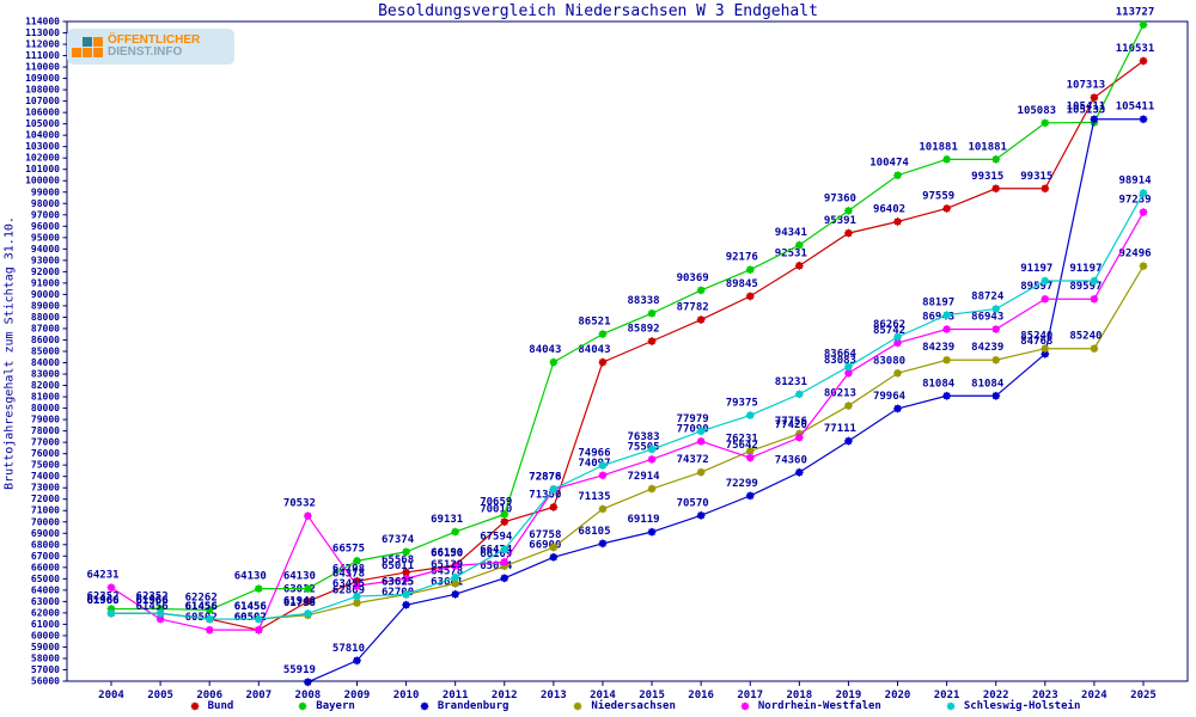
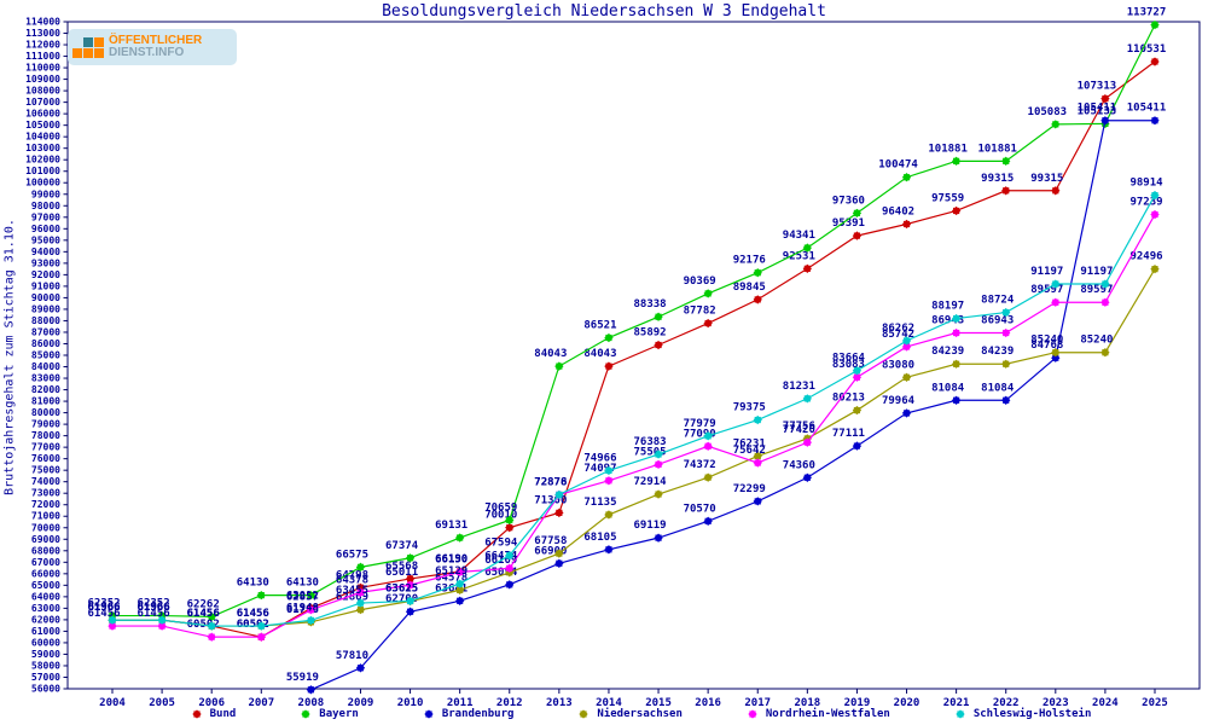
Nordrhein-Westfalen/2004: 64231 -> 61456
Nordrhein-Westfalen/2008: 70532 -> 62857
